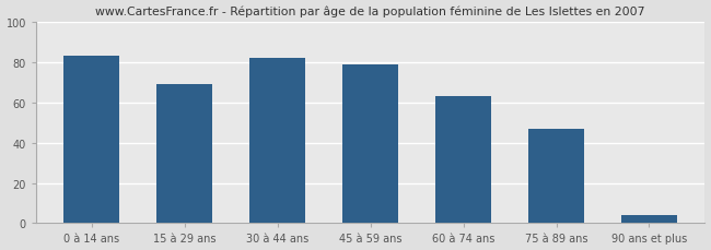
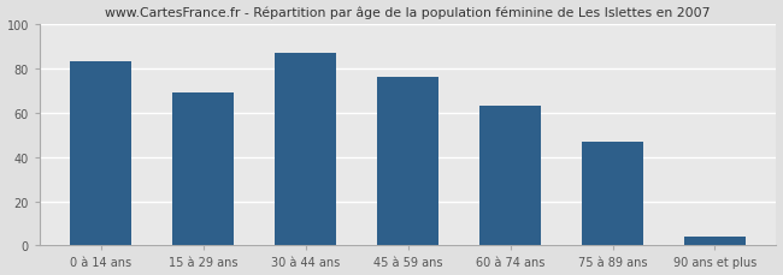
30 à 44 ans: 82 -> 87
45 à 59 ans: 79 -> 76
